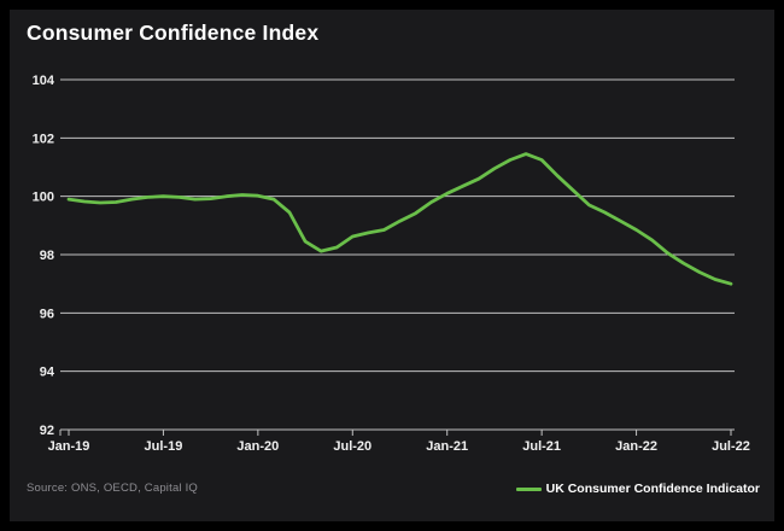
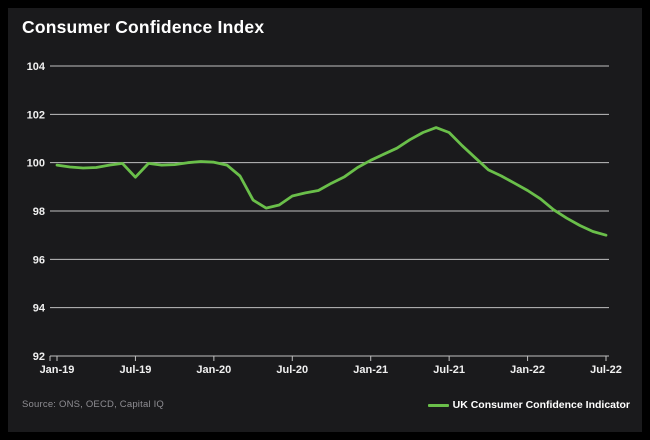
Jul-19: 100.0 -> 99.4
